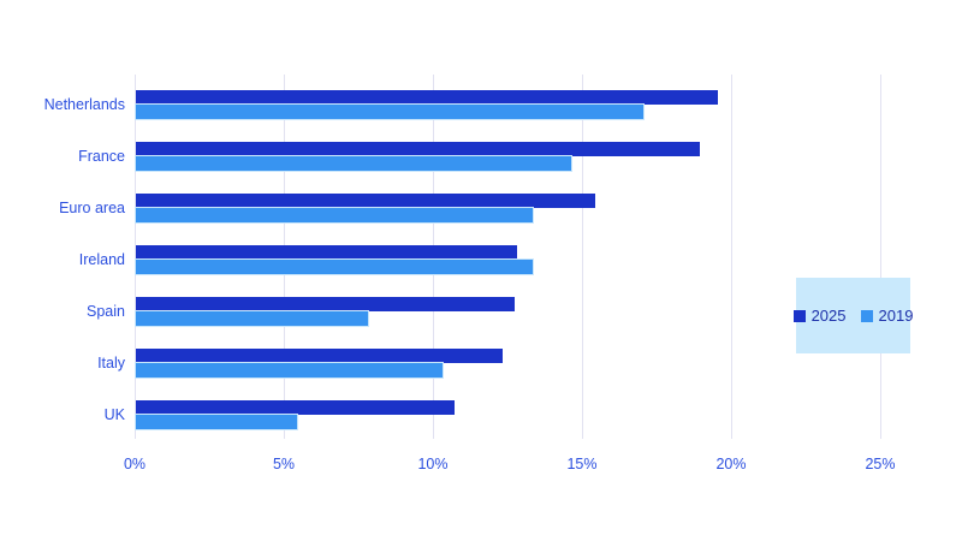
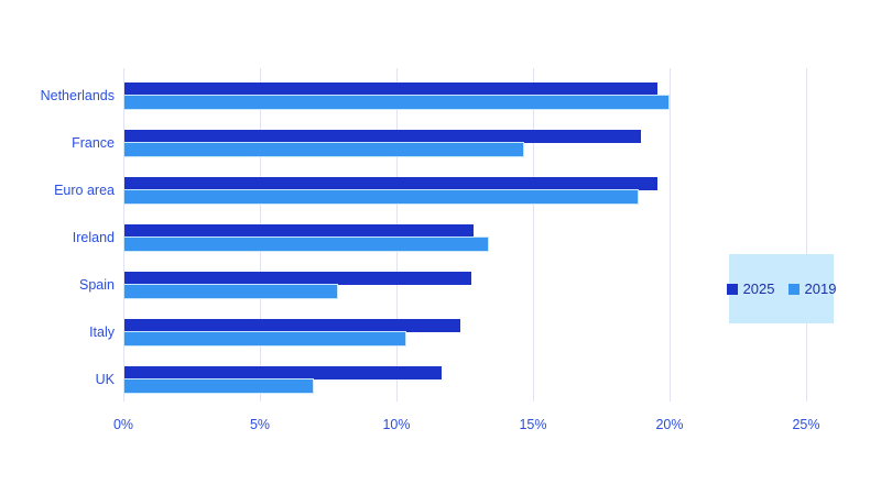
2019/Netherlands: 17.0% -> 19.9%
2025/Euro area: 15.4% -> 19.5%
2019/Euro area: 13.3% -> 18.8%
2025/UK: 10.7% -> 11.6%
2019/UK: 5.4% -> 6.9%
